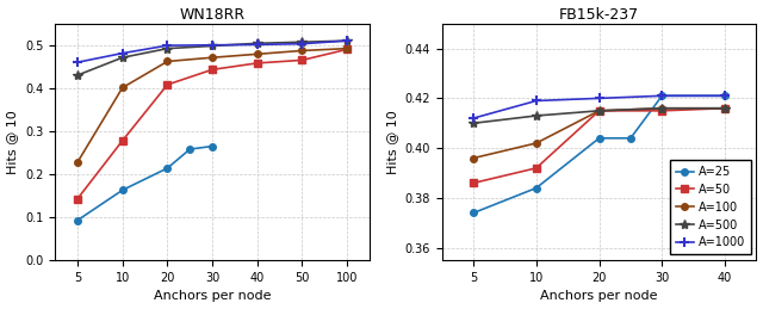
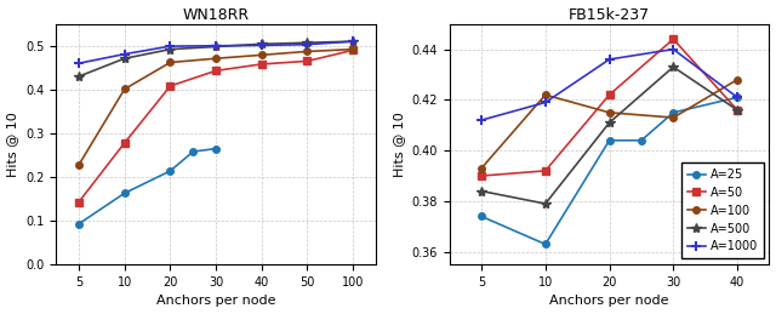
FB15k-237/A=50/5: 0.386 -> 0.390
FB15k-237/A=100/5: 0.396 -> 0.393
FB15k-237/A=500/5: 0.410 -> 0.384
FB15k-237/A=25/10: 0.384 -> 0.363
FB15k-237/A=100/10: 0.402 -> 0.422
FB15k-237/A=500/10: 0.413 -> 0.379
FB15k-237/A=50/20: 0.415 -> 0.422
FB15k-237/A=500/20: 0.415 -> 0.411
FB15k-237/A=1000/20: 0.420 -> 0.436
FB15k-237/A=25/30: 0.421 -> 0.415
FB15k-237/A=50/30: 0.415 -> 0.444
FB15k-237/A=100/30: 0.416 -> 0.413
FB15k-237/A=500/30: 0.416 -> 0.433
FB15k-237/A=1000/30: 0.421 -> 0.440
FB15k-237/A=100/40: 0.416 -> 0.428
